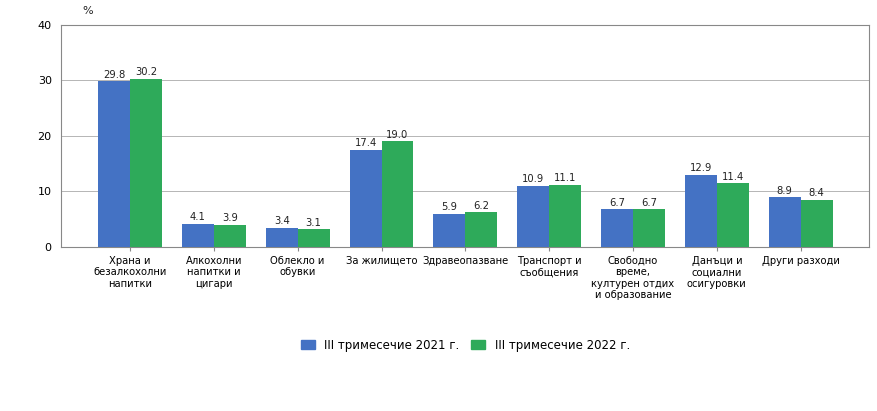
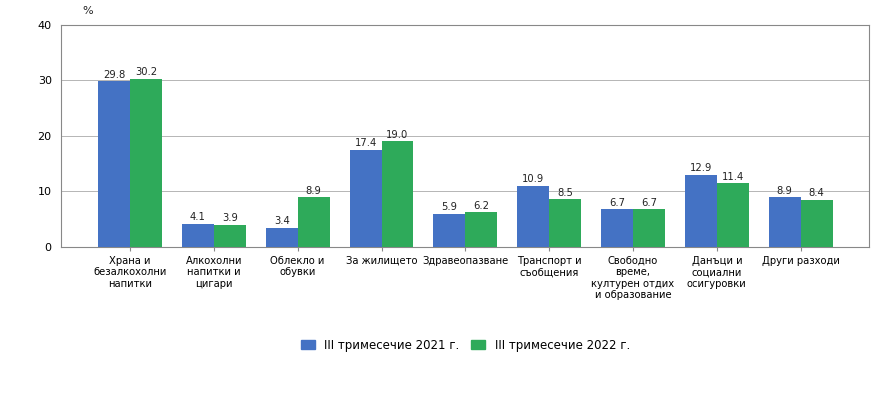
III тримесечие 2022 г./Облекло и обувки: 3.1 -> 8.9
III тримесечие 2022 г./Транспорт и съобщения: 11.1 -> 8.5
